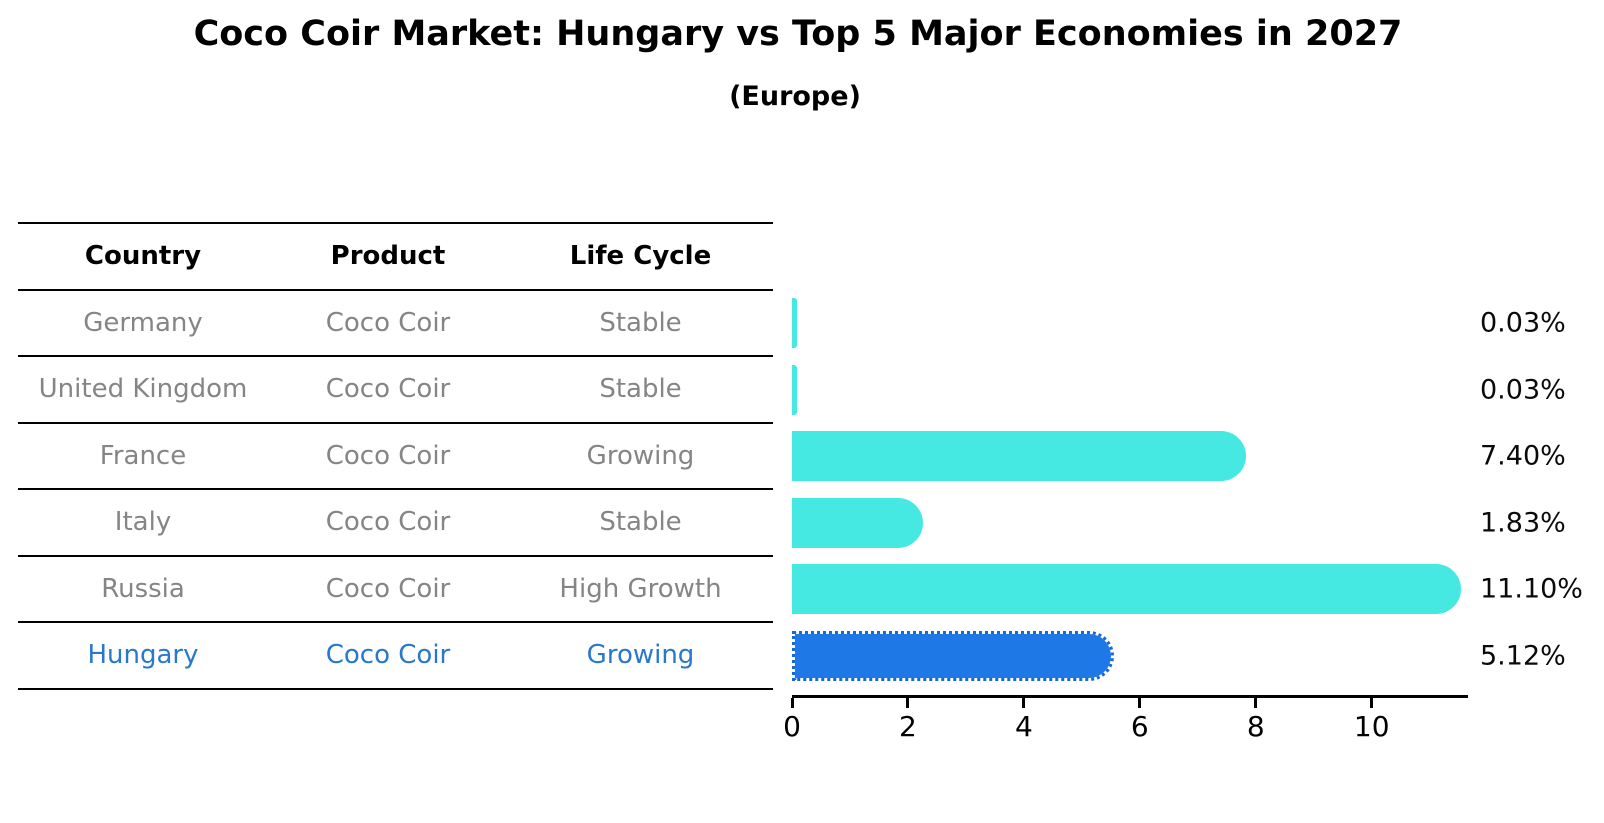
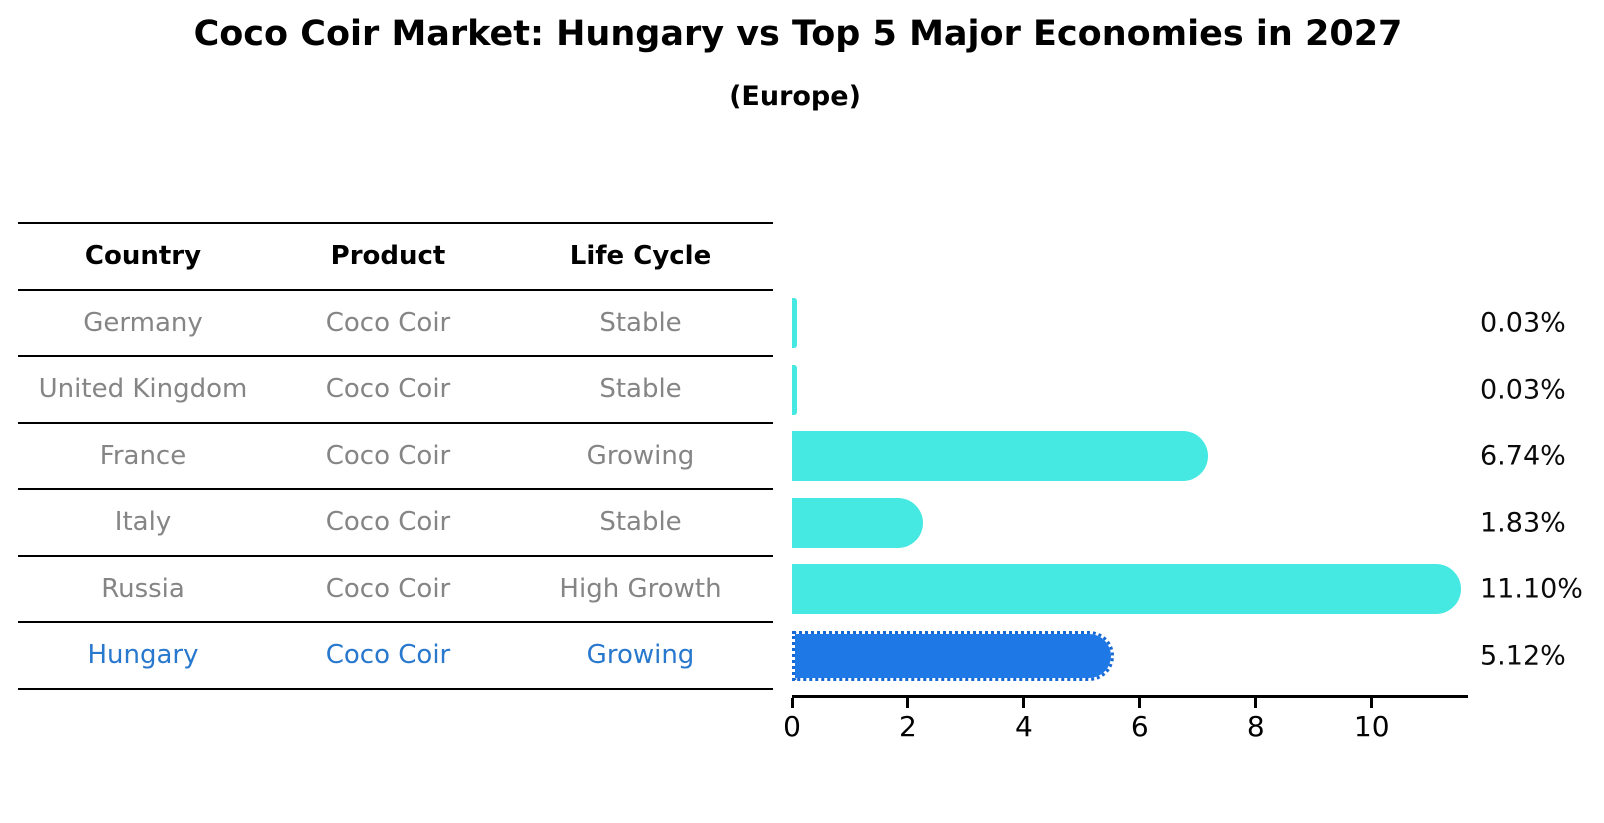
France: 7.40% -> 6.74%
